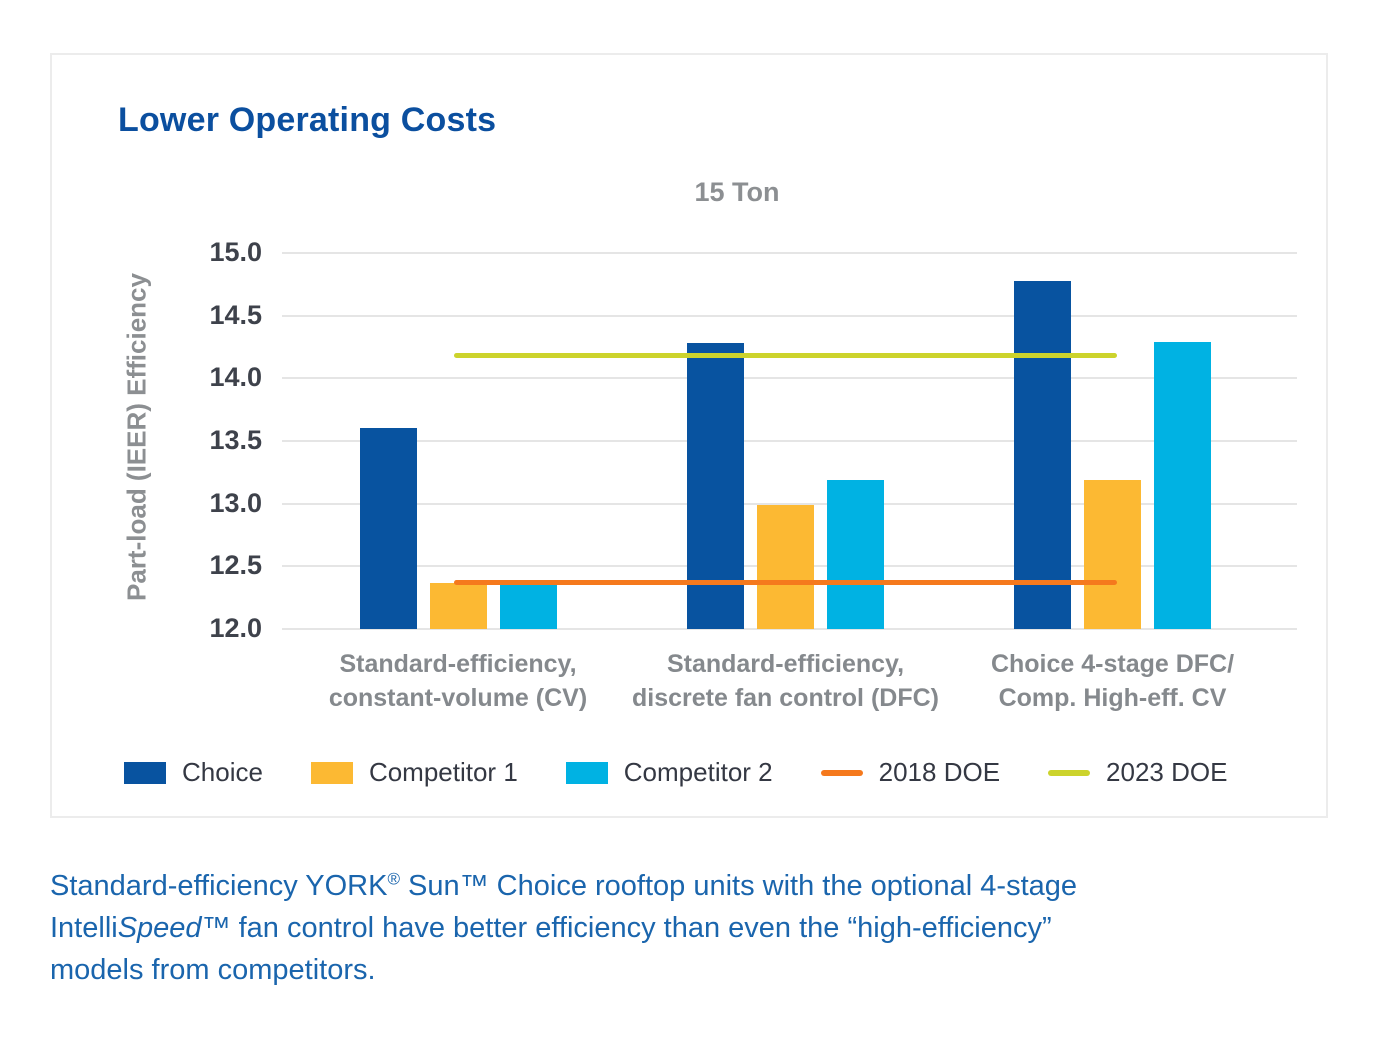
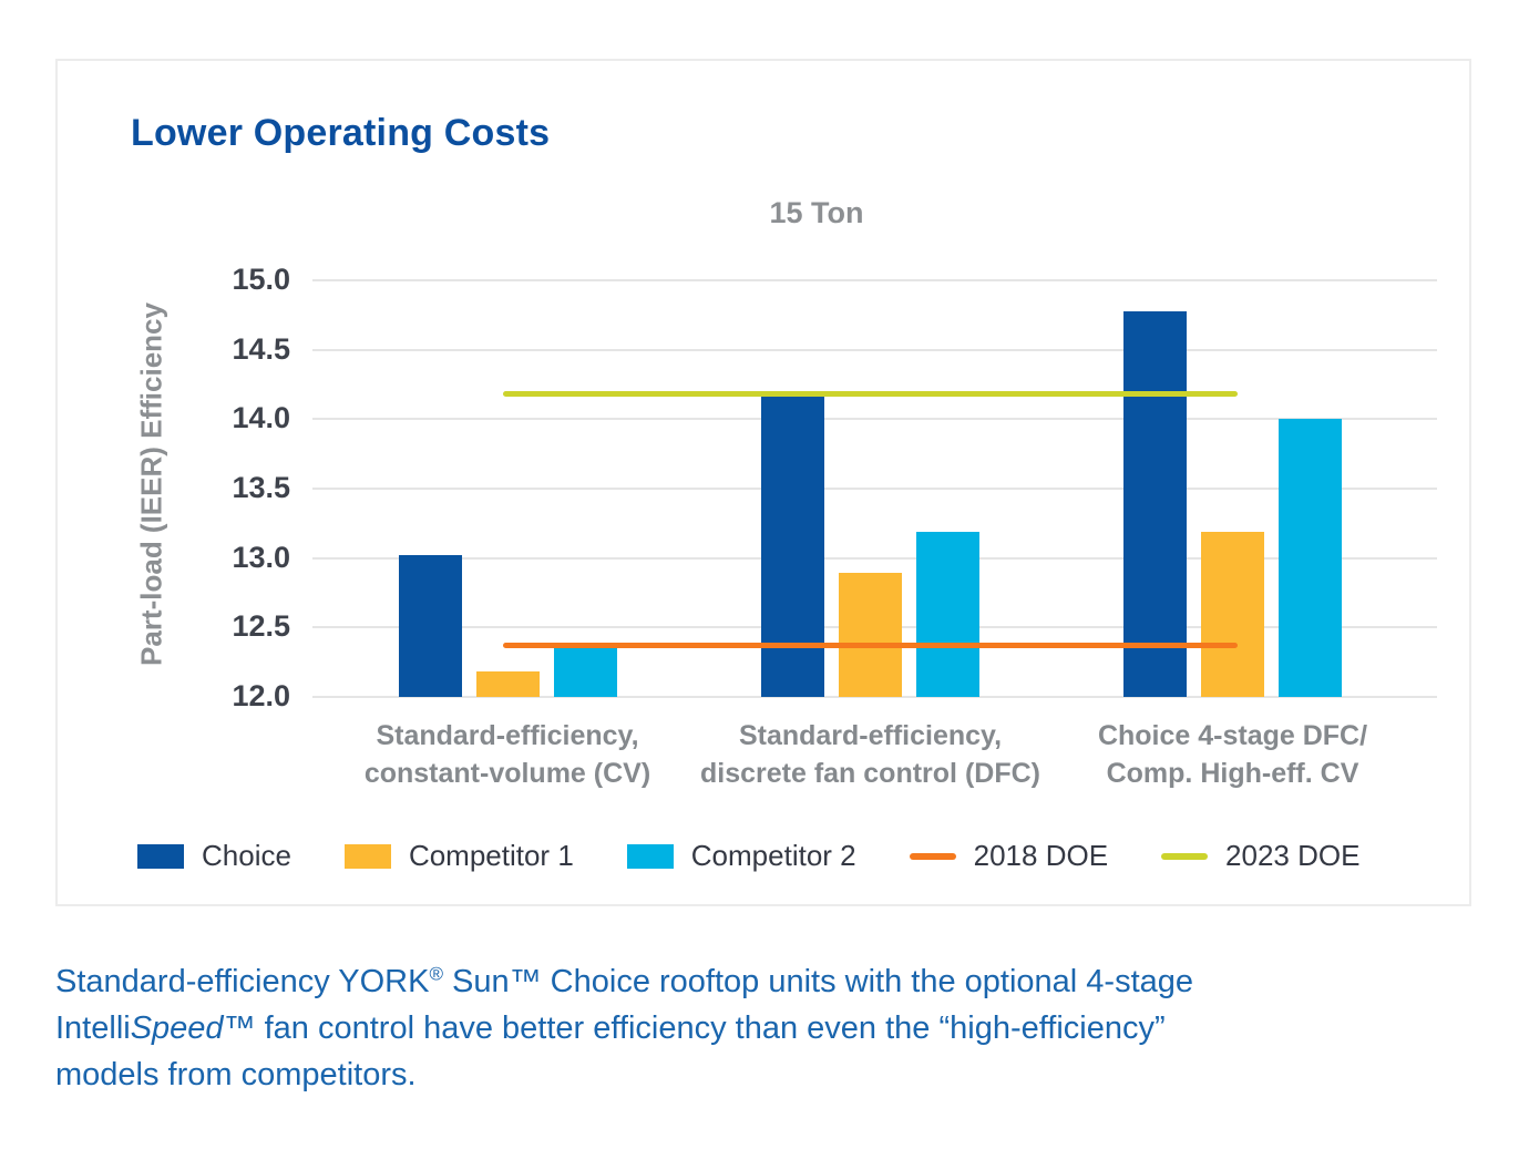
Choice/Standard-efficiency, constant-volume (CV): 13.60 -> 13.02
Competitor 1/Standard-efficiency, constant-volume (CV): 12.37 -> 12.18
Choice/Standard-efficiency, discrete fan control (DFC): 14.28 -> 14.17
Competitor 1/Standard-efficiency, discrete fan control (DFC): 12.99 -> 12.89
Competitor 2/Choice 4-stage DFC/ Comp. High-eff. CV: 14.29 -> 14.00
